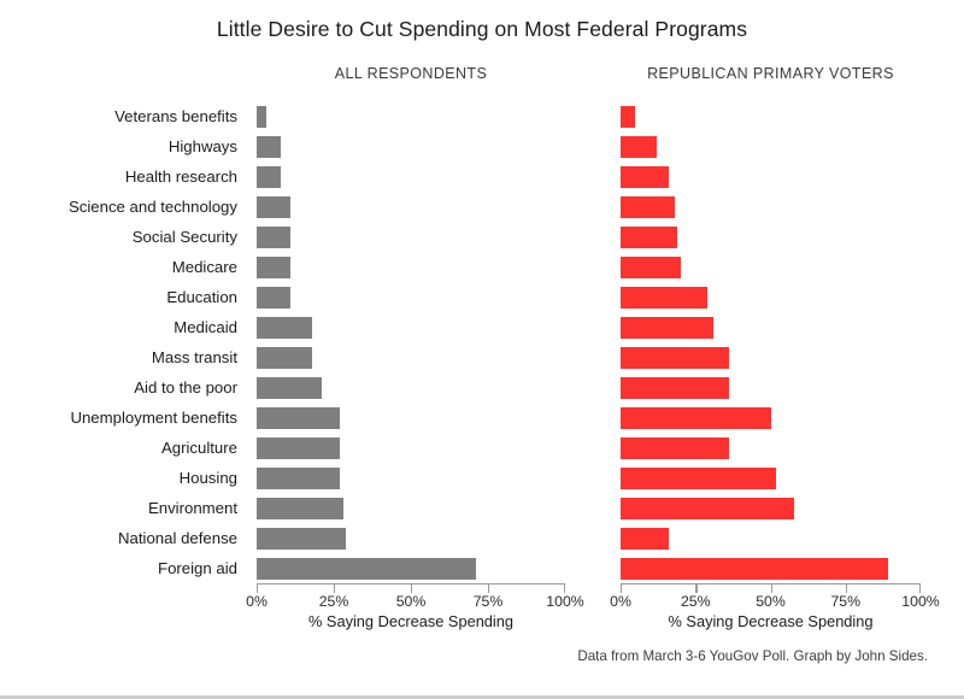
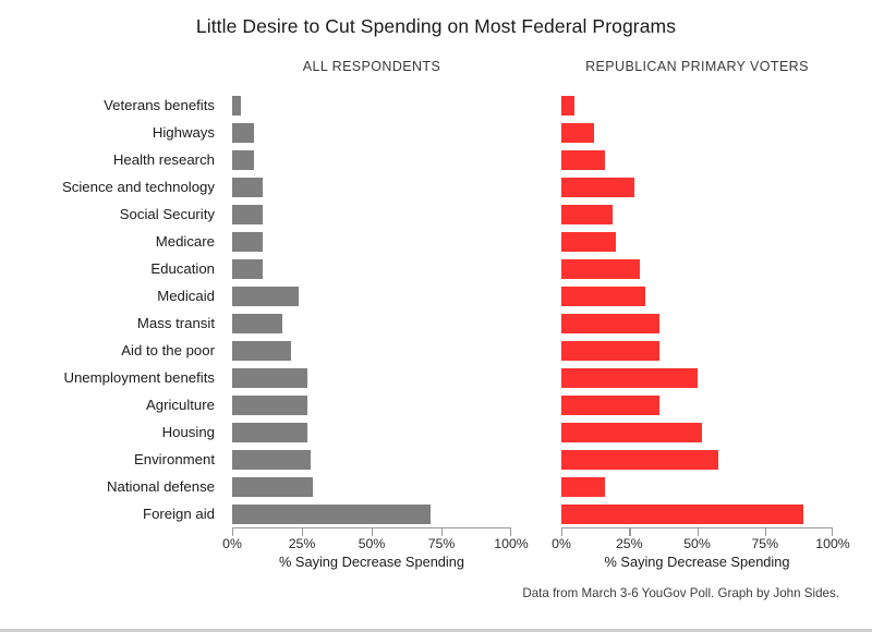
REPUBLICAN PRIMARY VOTERS/Science and technology: 18% -> 27%
ALL RESPONDENTS/Medicaid: 18% -> 24%
